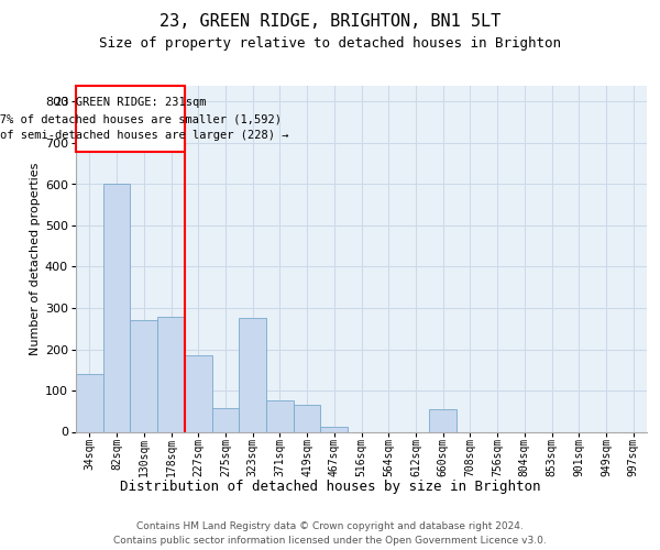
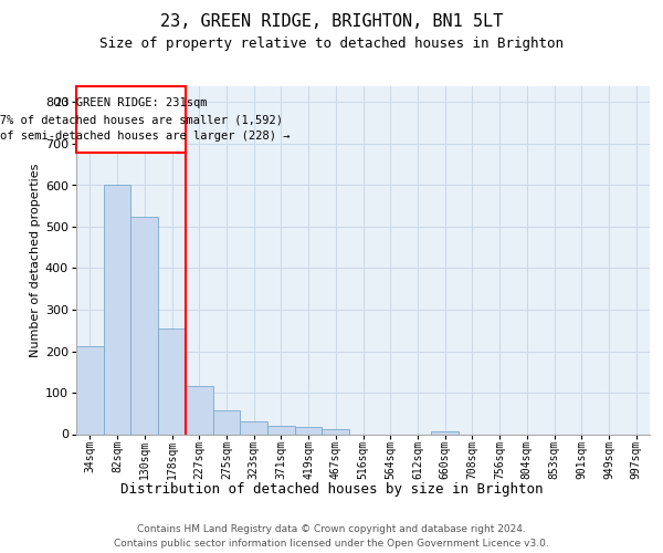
34sqm: 140 -> 213
130sqm: 270 -> 525
178sqm: 280 -> 255
227sqm: 185 -> 115
323sqm: 275 -> 32
371sqm: 75 -> 20
419sqm: 65 -> 18
660sqm: 55 -> 8
